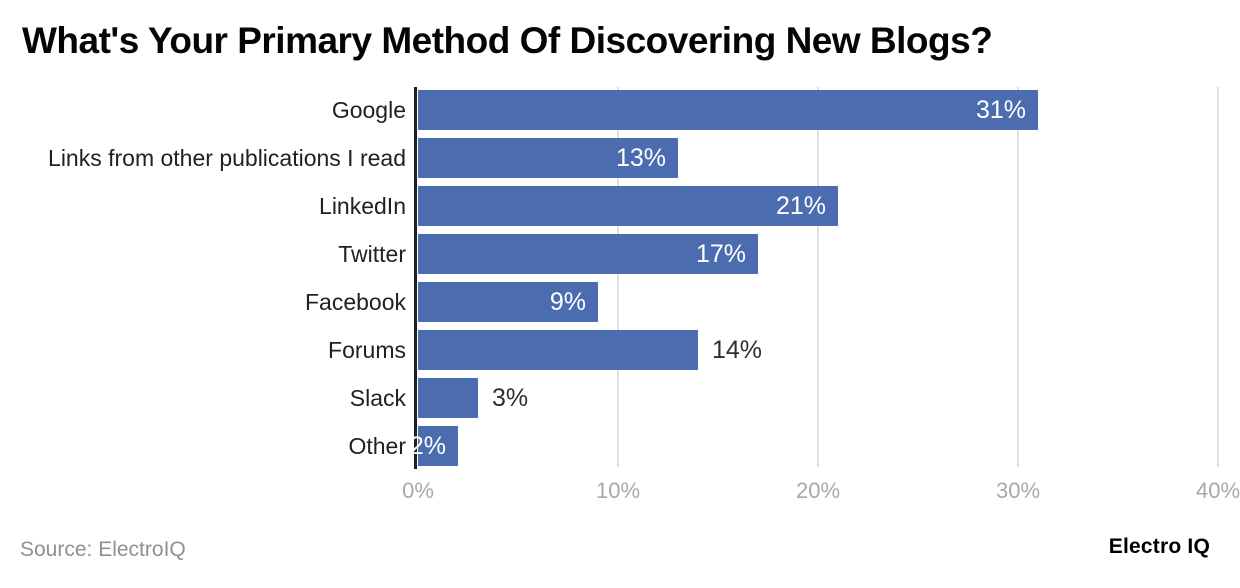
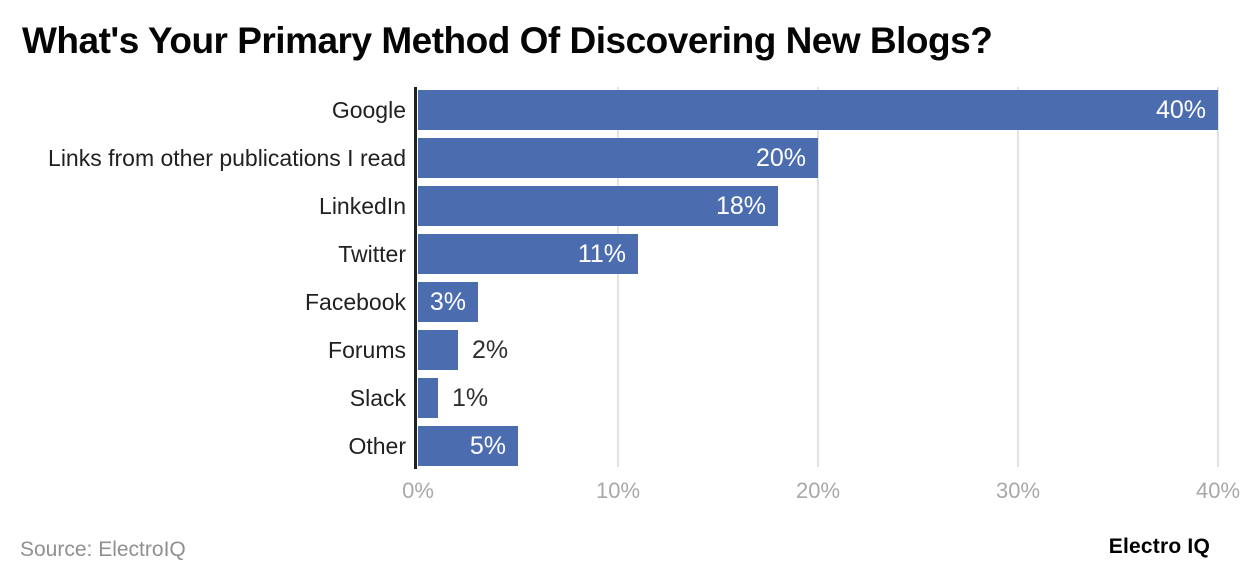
Google: 31% -> 40%
Links from other publications I read: 13% -> 20%
LinkedIn: 21% -> 18%
Twitter: 17% -> 11%
Facebook: 9% -> 3%
Forums: 14% -> 2%
Slack: 3% -> 1%
Other: 2% -> 5%
